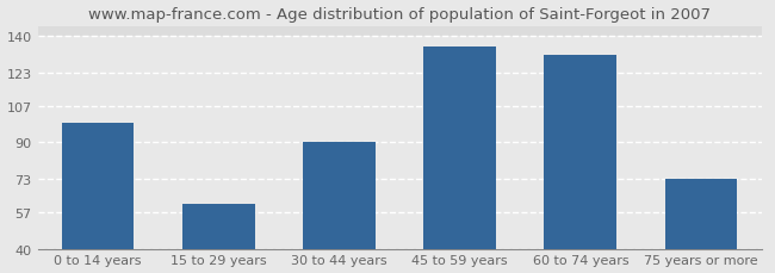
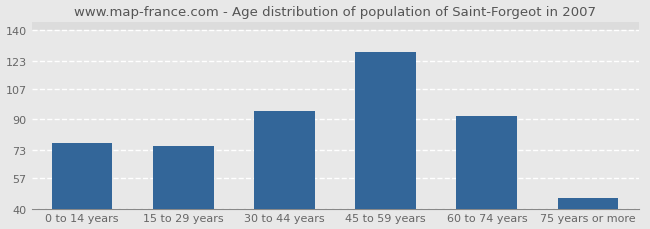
0 to 14 years: 99 -> 77
15 to 29 years: 61 -> 75
30 to 44 years: 90 -> 95
45 to 59 years: 135 -> 128
60 to 74 years: 131 -> 92
75 years or more: 73 -> 46
